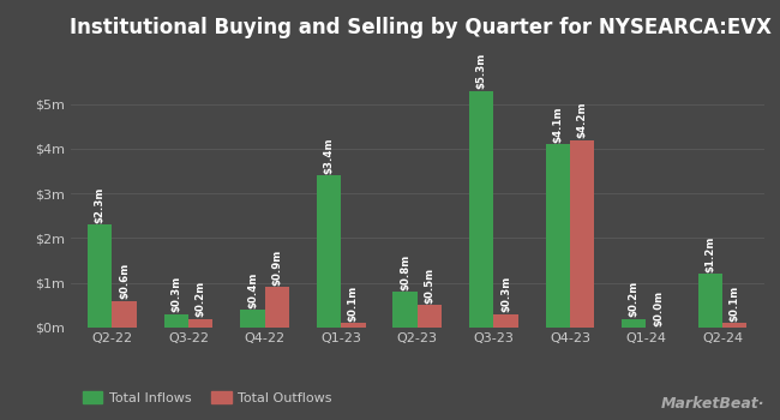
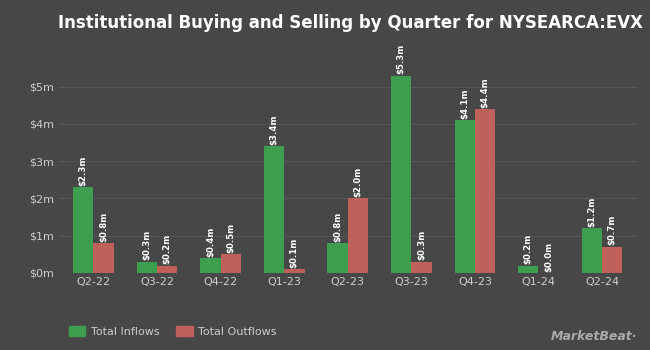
Total Outflows/Q2-22: $0.6m -> $0.8m
Total Outflows/Q4-22: $0.9m -> $0.5m
Total Outflows/Q2-23: $0.5m -> $2.0m
Total Outflows/Q4-23: $4.2m -> $4.4m
Total Outflows/Q2-24: $0.1m -> $0.7m
